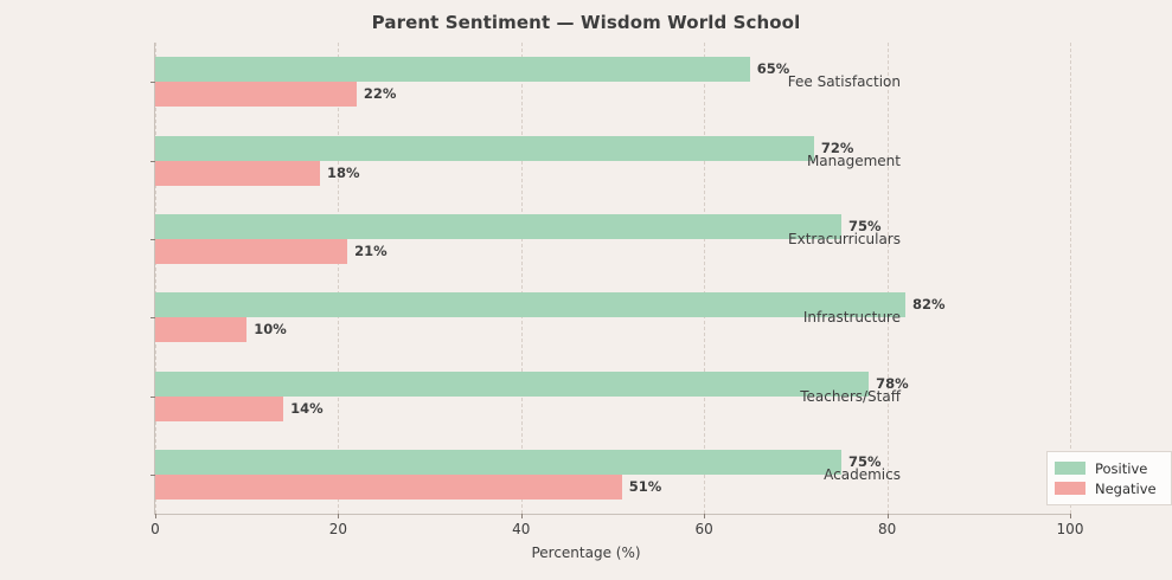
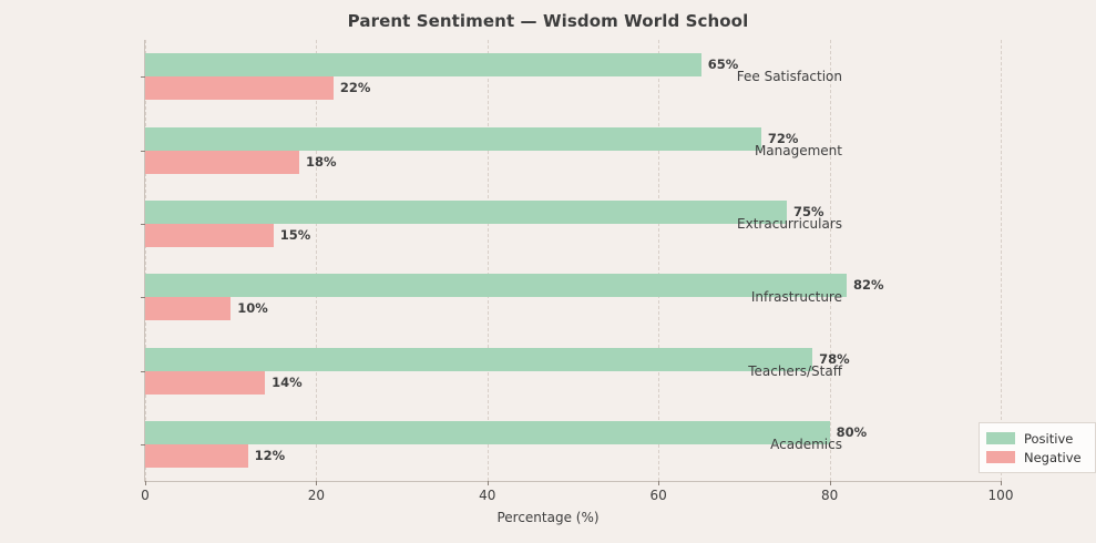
Negative/Extracurriculars: 21% -> 15%
Positive/Academics: 75% -> 80%
Negative/Academics: 51% -> 12%
